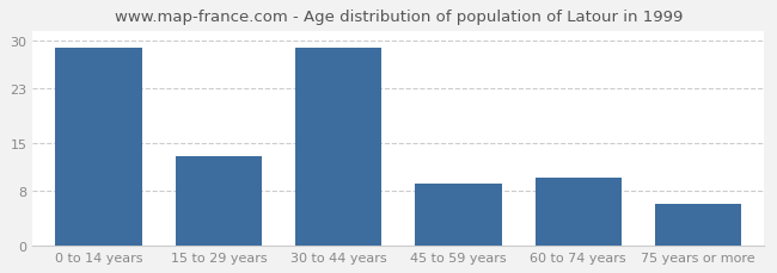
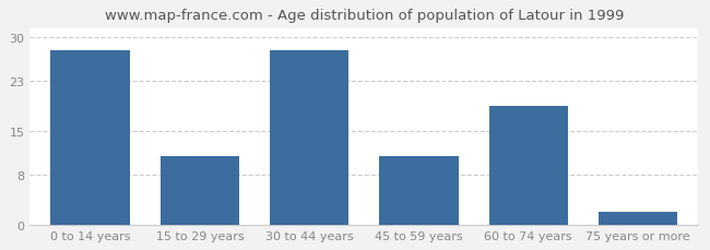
0 to 14 years: 29 -> 28
15 to 29 years: 13 -> 11
30 to 44 years: 29 -> 28
45 to 59 years: 9 -> 11
60 to 74 years: 10 -> 19
75 years or more: 6 -> 2
